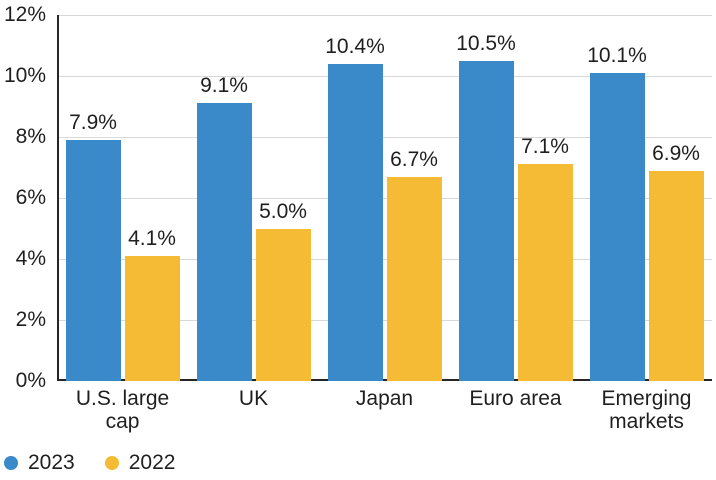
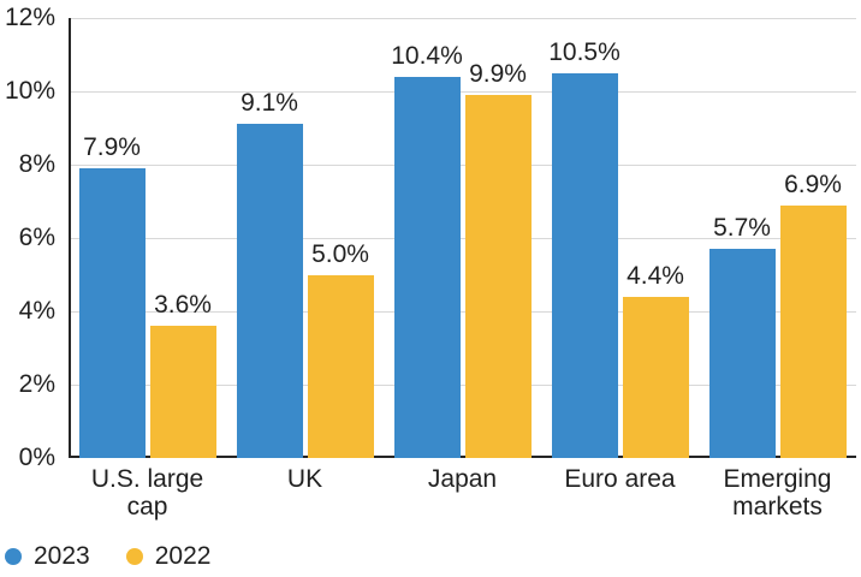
2022/U.S. large cap: 4.1% -> 3.6%
2022/Japan: 6.7% -> 9.9%
2022/Euro area: 7.1% -> 4.4%
2023/Emerging markets: 10.1% -> 5.7%
